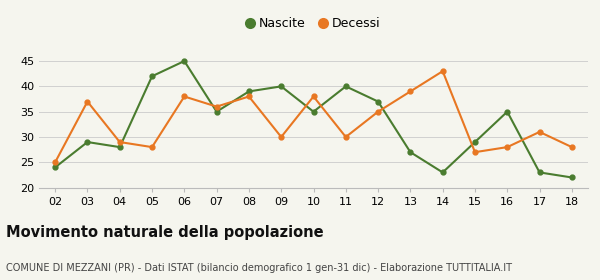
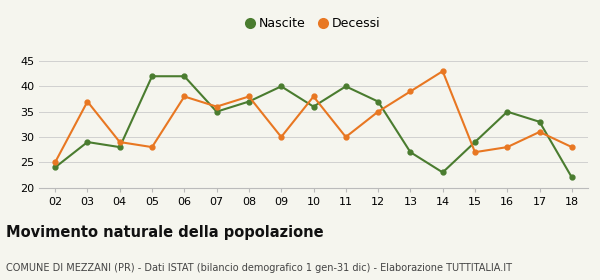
Nascite/06: 45 -> 42
Nascite/08: 39 -> 37
Nascite/10: 35 -> 36
Nascite/17: 23 -> 33
